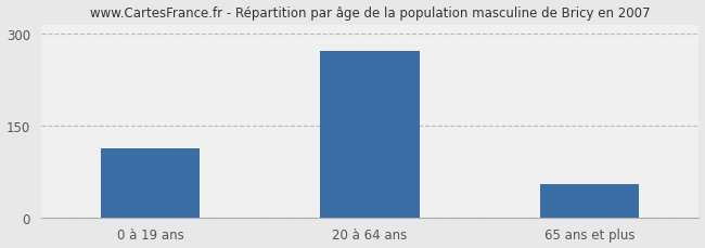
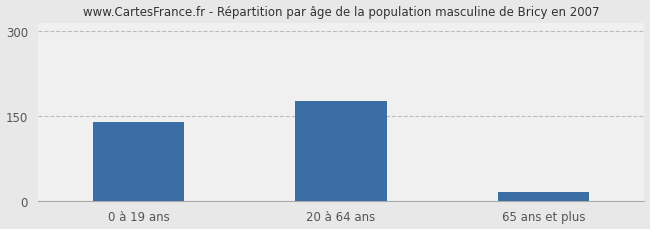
0 à 19 ans: 112 -> 139
20 à 64 ans: 272 -> 176
65 ans et plus: 54 -> 15
